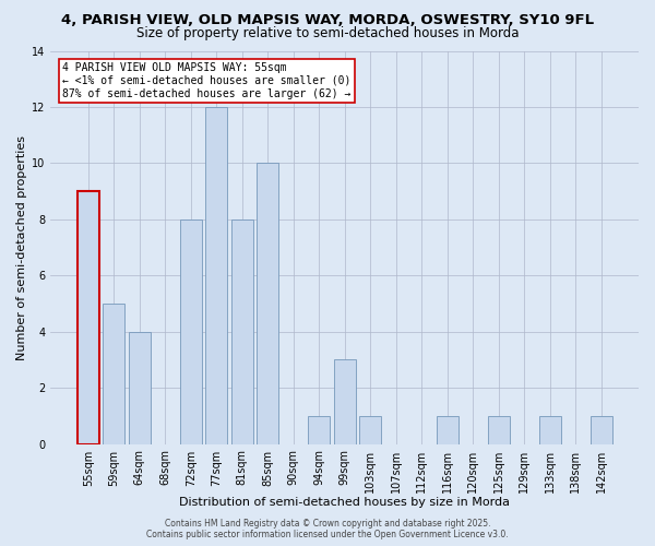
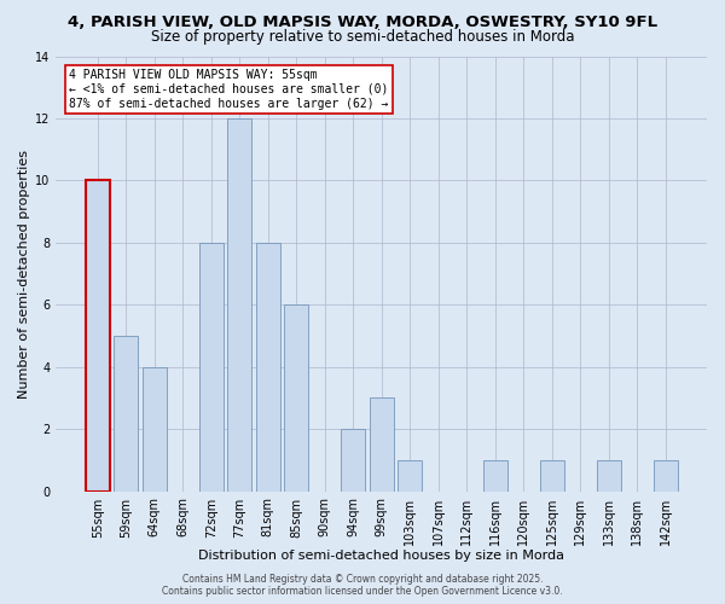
55sqm: 9 -> 10
85sqm: 10 -> 6
94sqm: 1 -> 2
